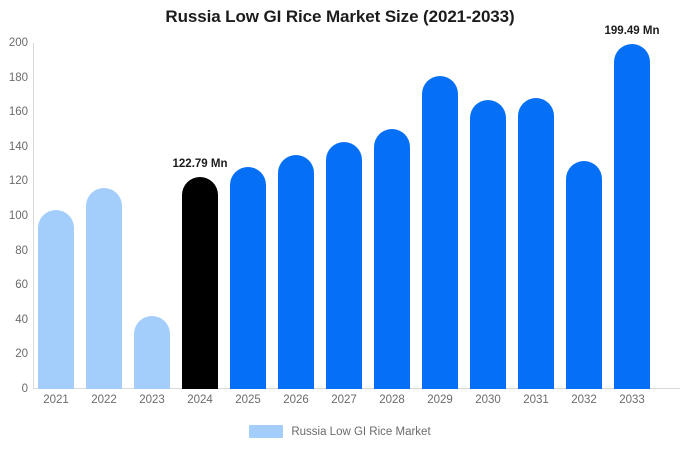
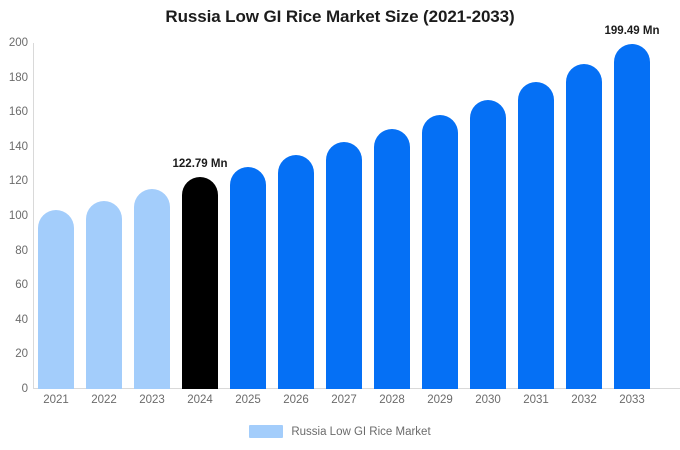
2022: 116 -> 109
2023: 42 -> 115
2029: 181 -> 158
2031: 168 -> 177
2032: 132 -> 188
